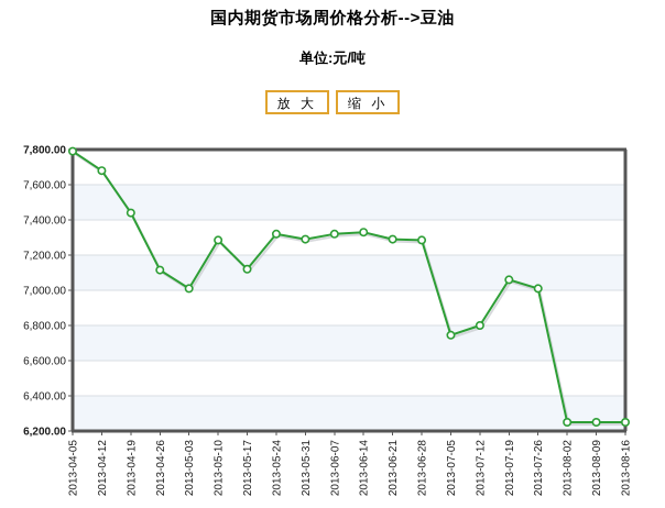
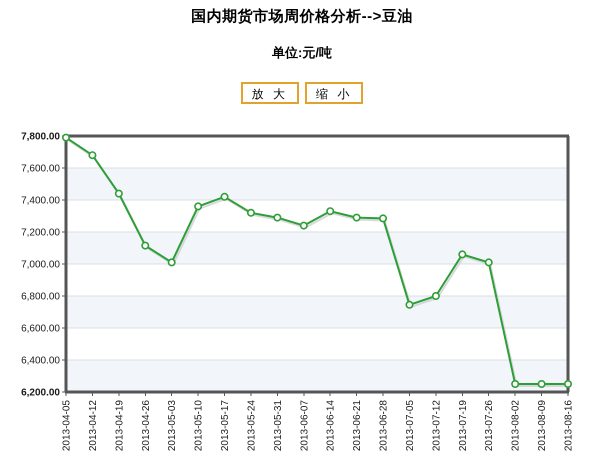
2013-05-10: 7280 -> 7360
2013-05-17: 7120 -> 7420
2013-06-07: 7320 -> 7240
